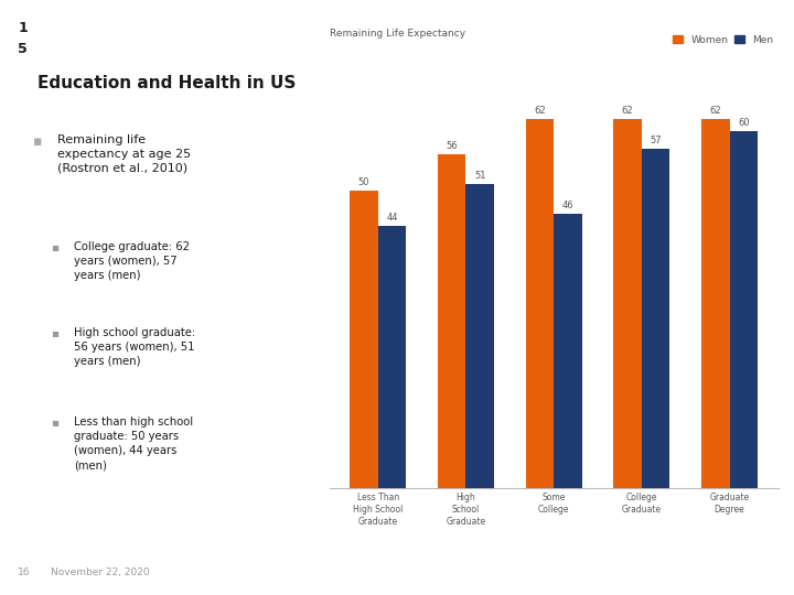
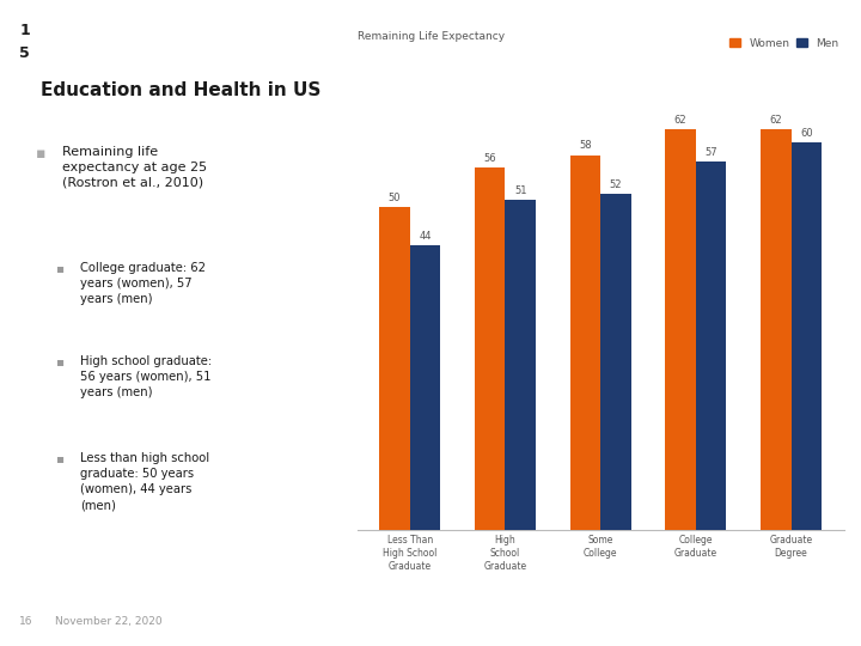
Women/Some College: 62 -> 58
Men/Some College: 46 -> 52
